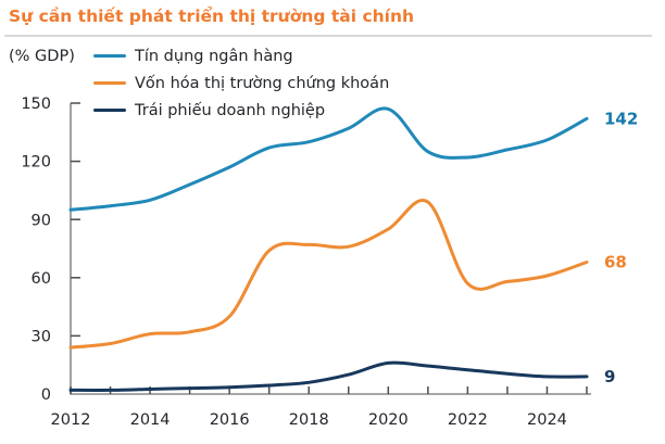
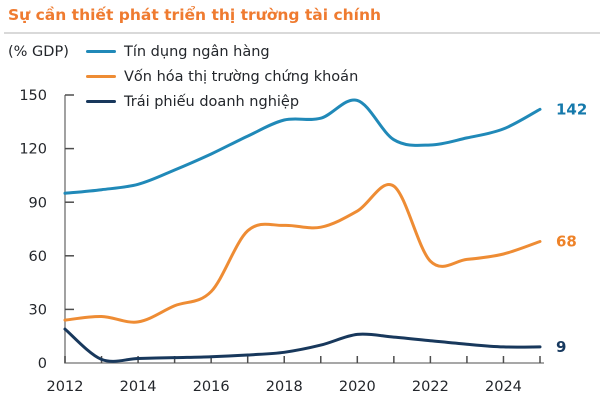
Trái phiếu doanh nghiệp/2012: 2 -> 19
Vốn hóa thị trường chứng khoán/2014: 31 -> 23
Tín dụng ngân hàng/2018: 130 -> 136
